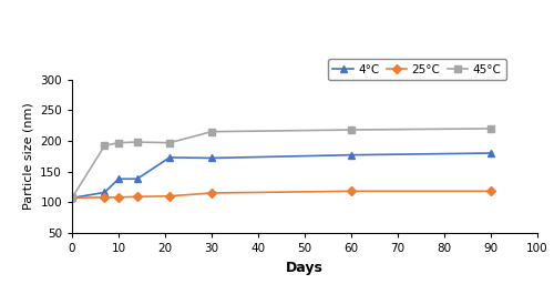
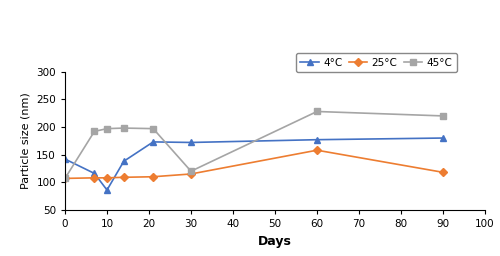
4°C/0: 107 -> 142
4°C/10: 138 -> 86
45°C/30: 215 -> 120
25°C/60: 118 -> 158
45°C/60: 218 -> 228
